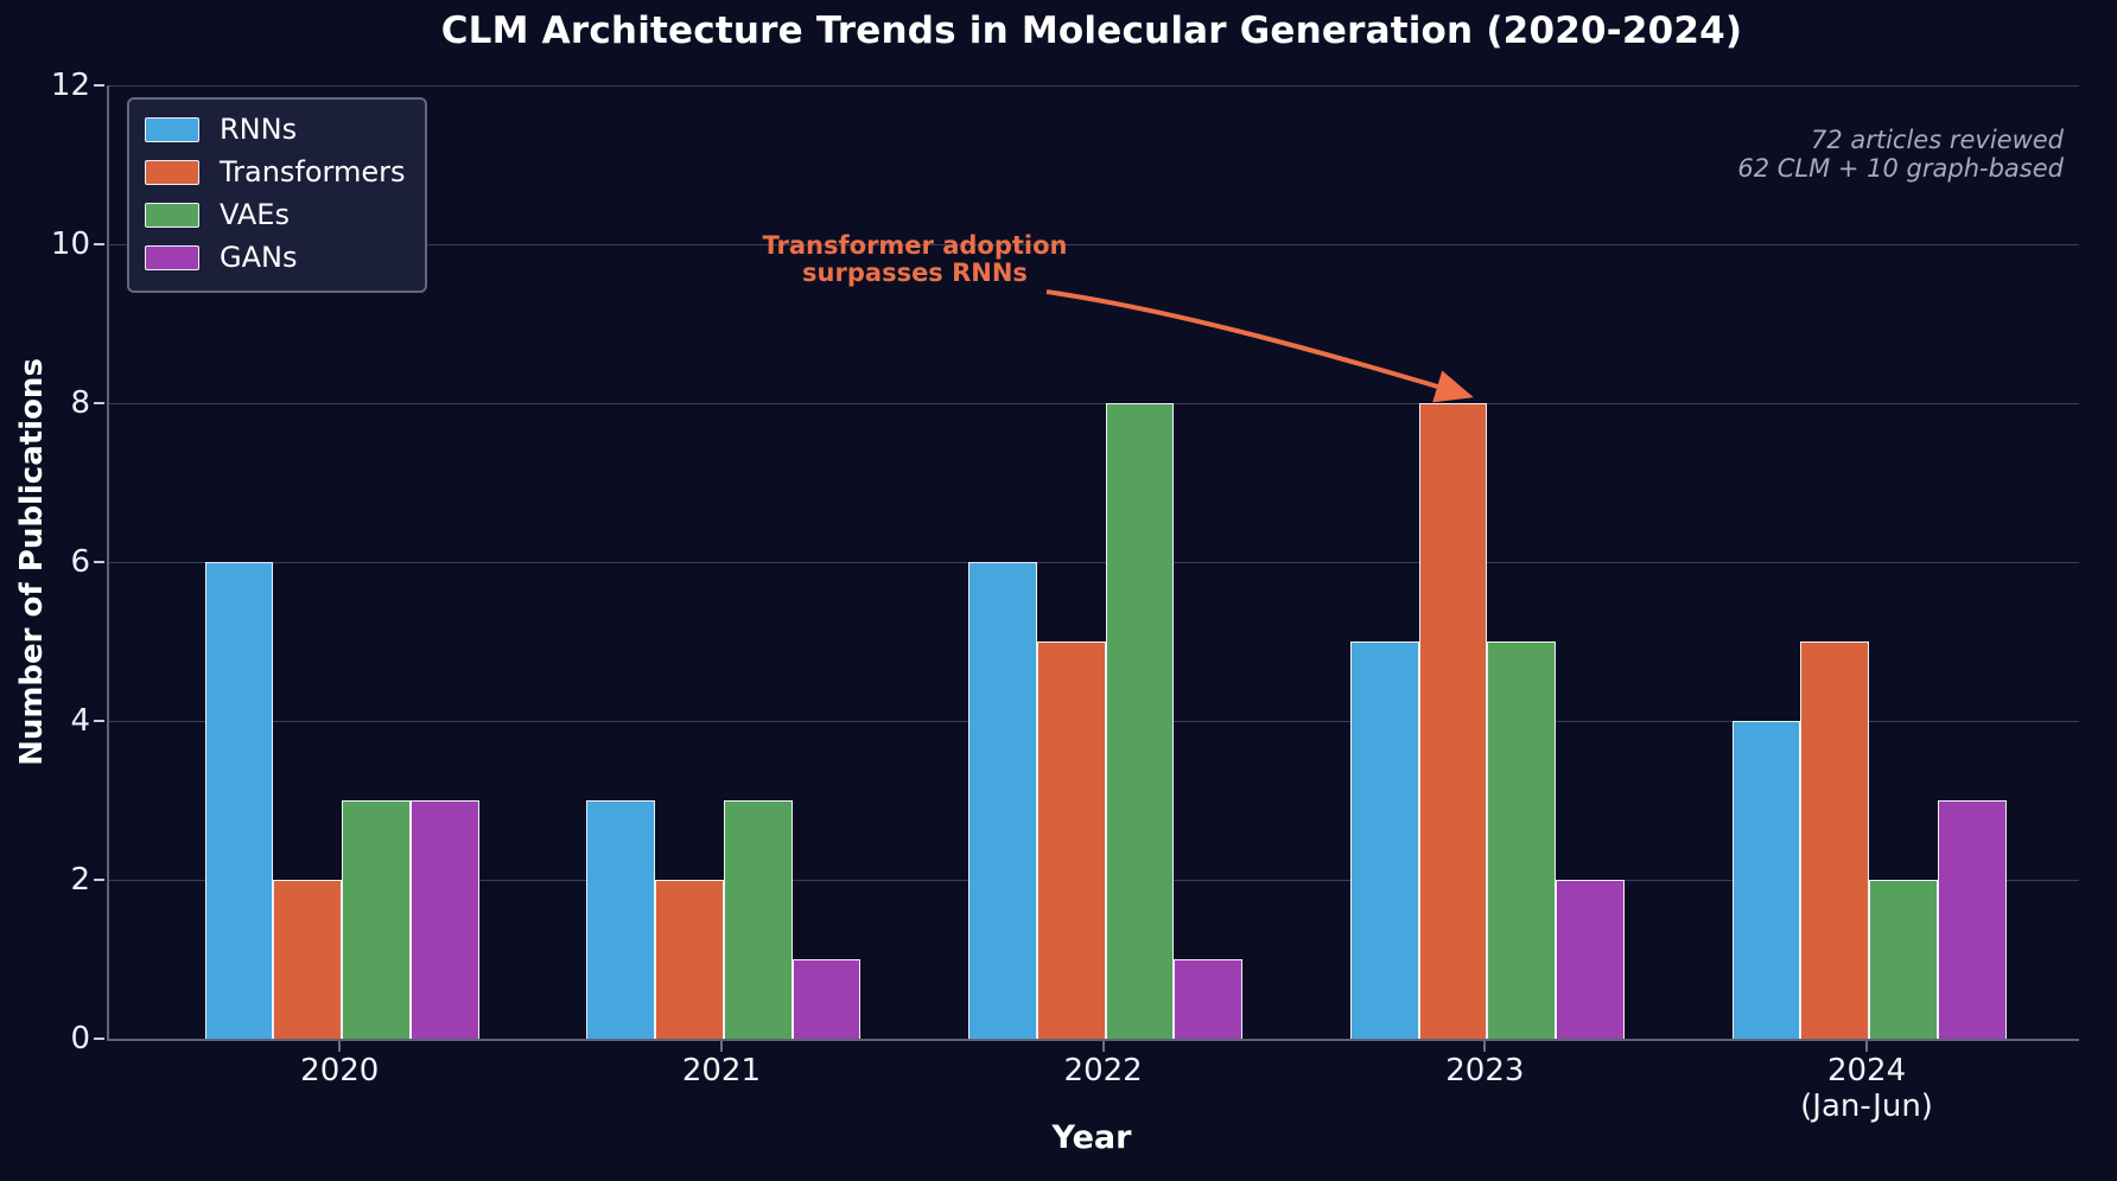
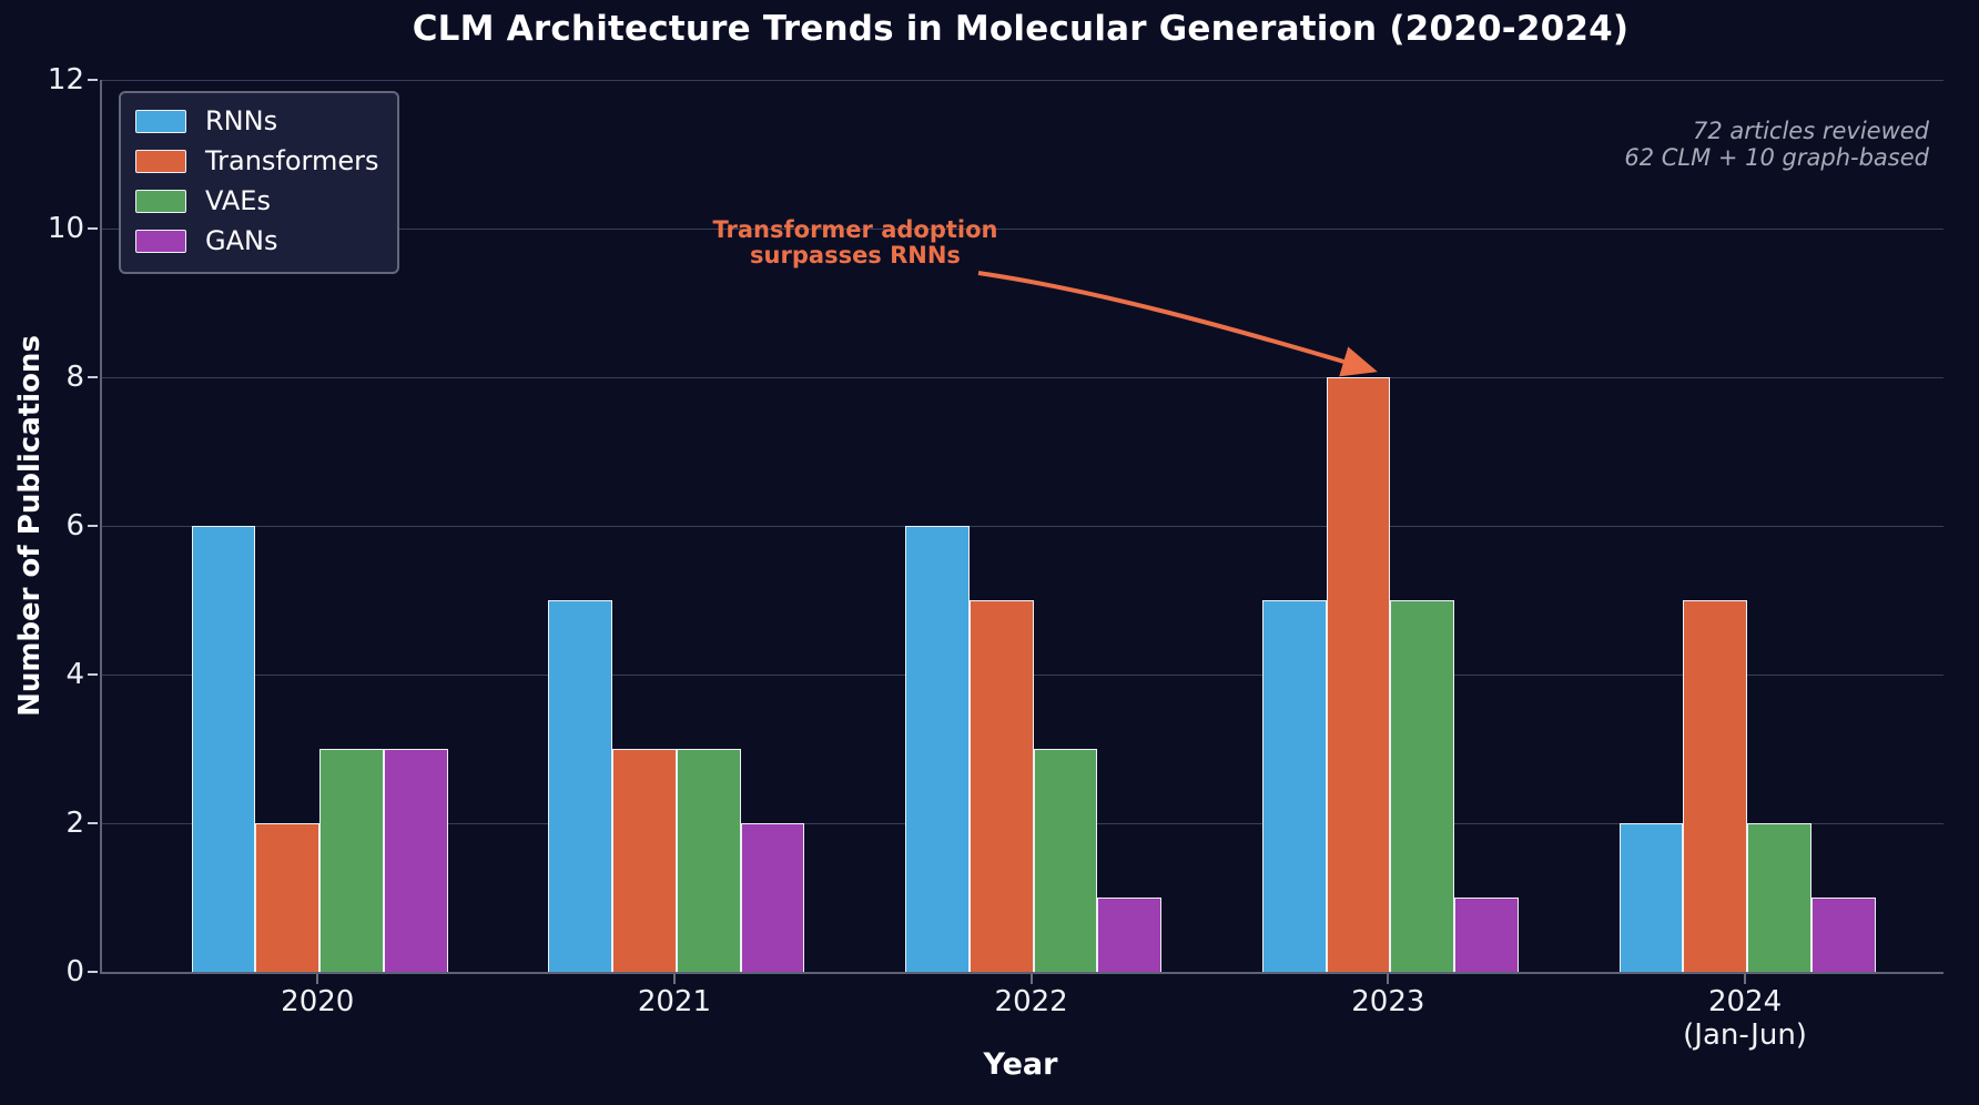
RNNs/2021: 3 -> 5
Transformers/2021: 2 -> 3
GANs/2021: 1 -> 2
VAEs/2022: 8 -> 3
GANs/2023: 2 -> 1
RNNs/2024: 4 -> 2
GANs/2024: 3 -> 1
